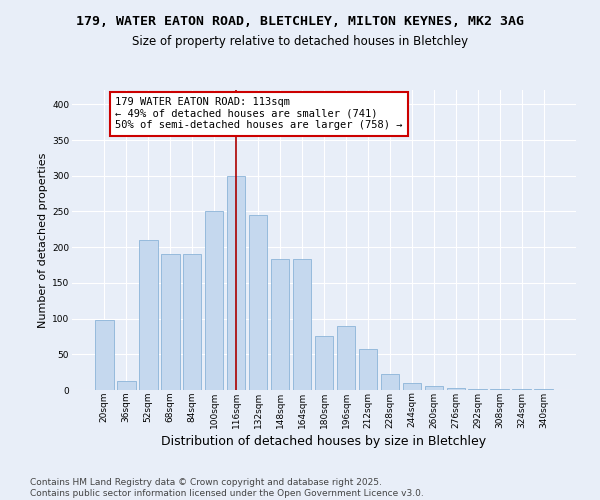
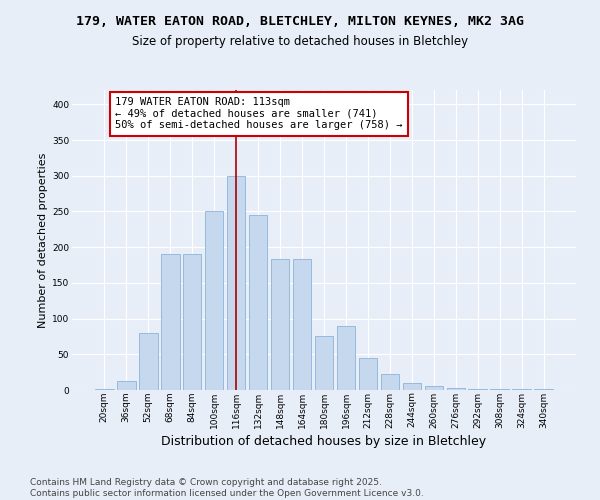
20sqm: 98 -> 2
52sqm: 210 -> 80
212sqm: 58 -> 45
